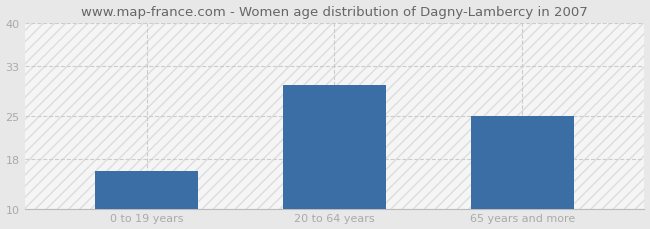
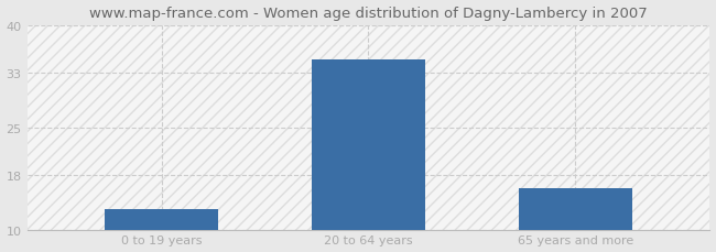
0 to 19 years: 16 -> 13
20 to 64 years: 30 -> 35
65 years and more: 25 -> 16
